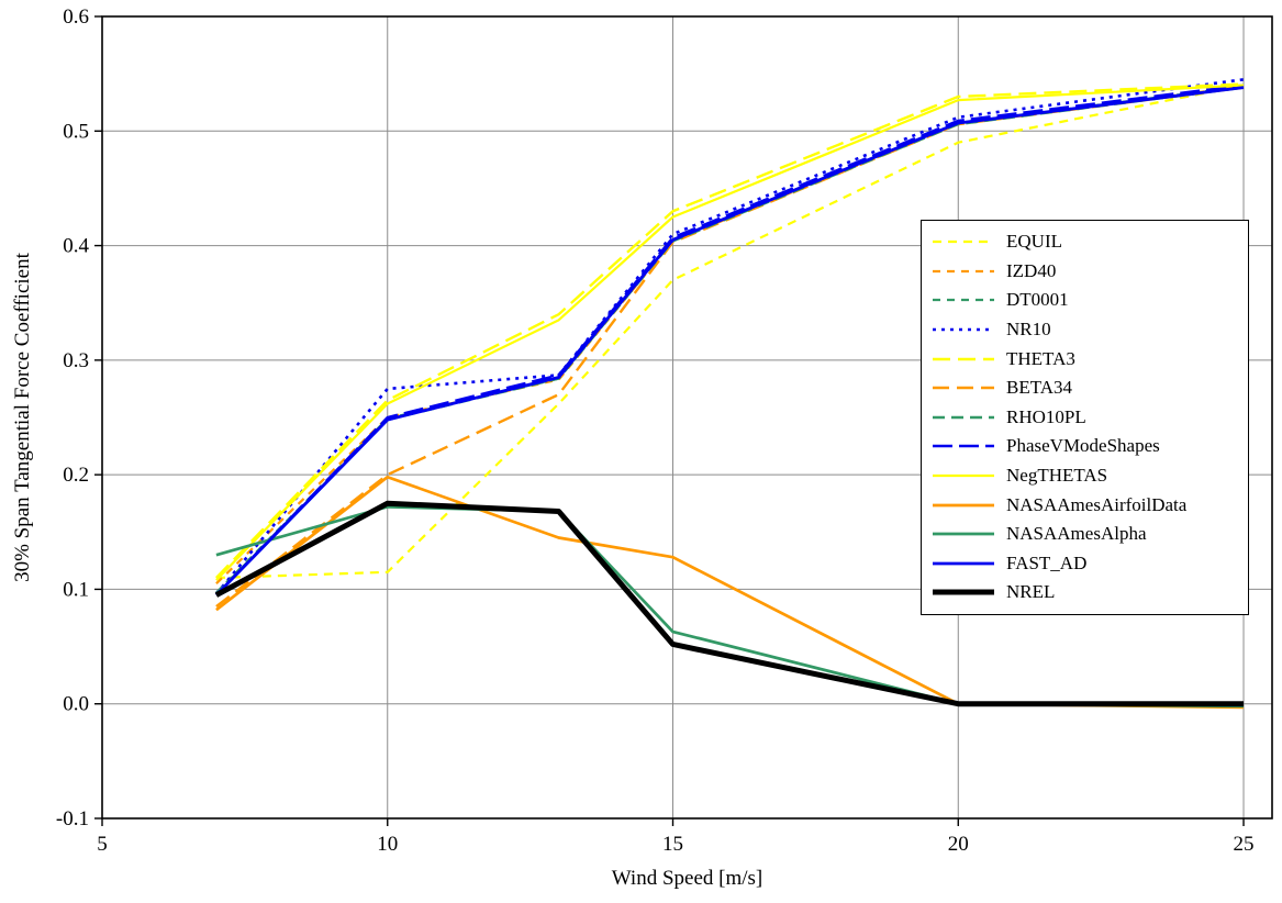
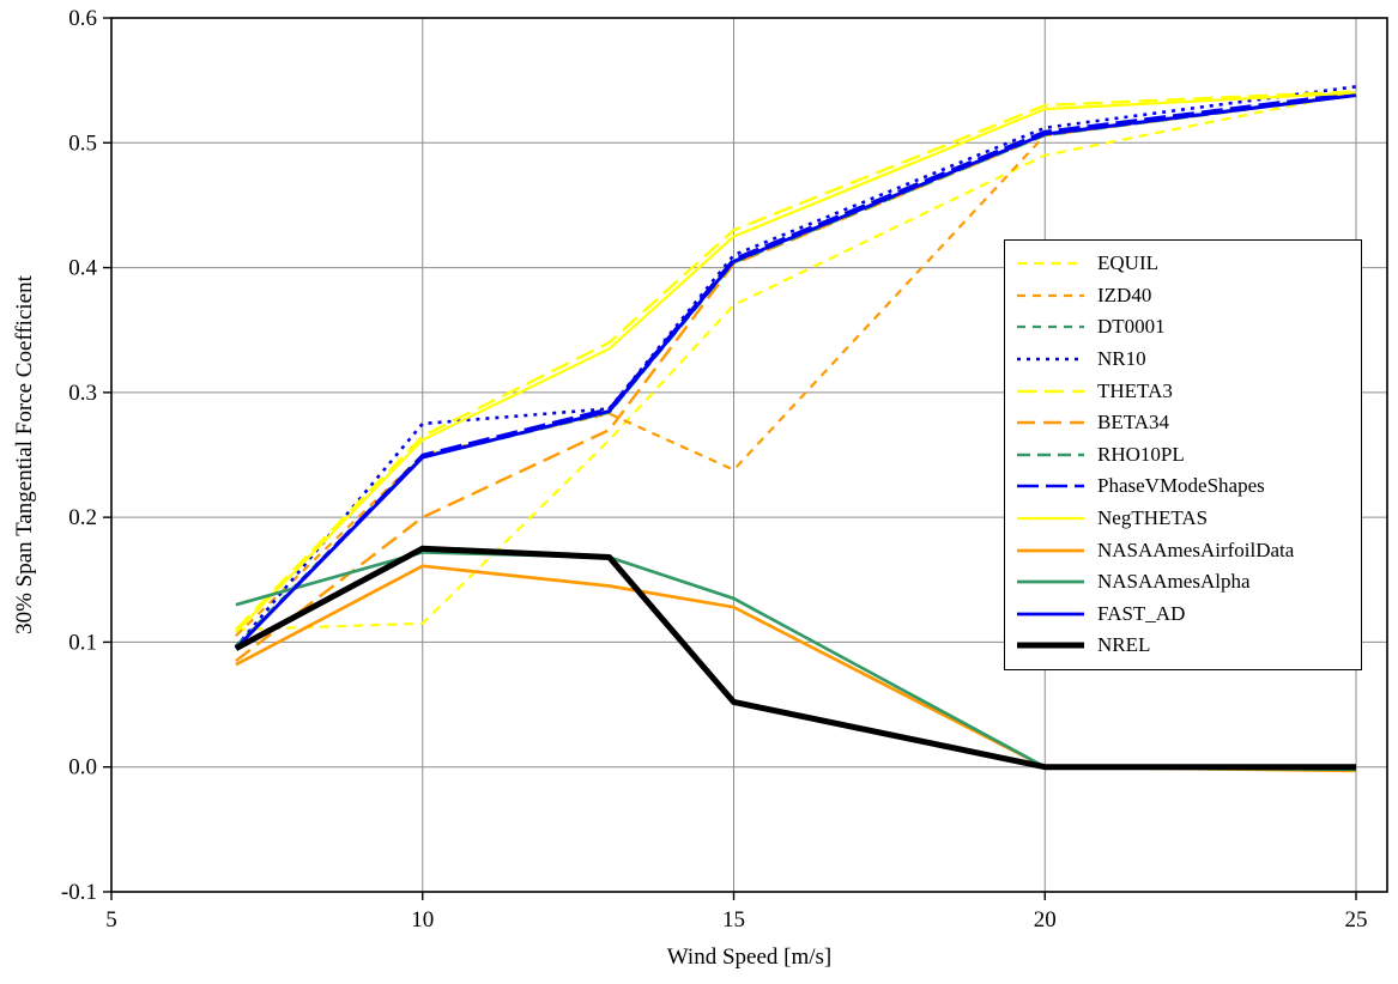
NASAAmesAirfoilData/10: 0.198 -> 0.161
IZD40/15: 0.404 -> 0.238
NASAAmesAlpha/15: 0.063 -> 0.135
